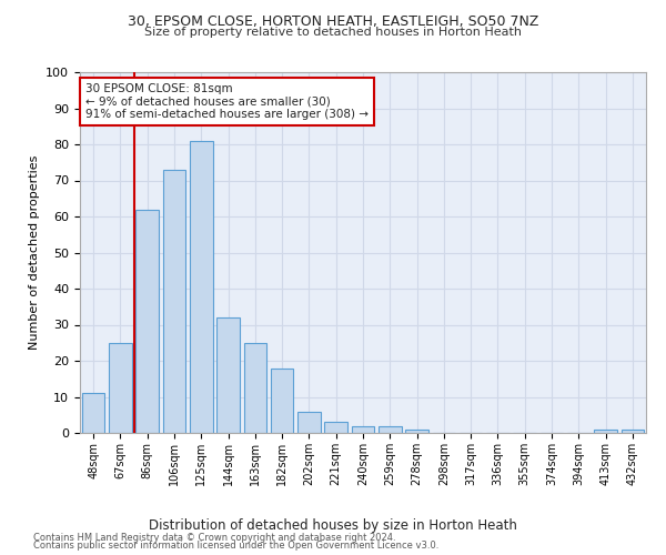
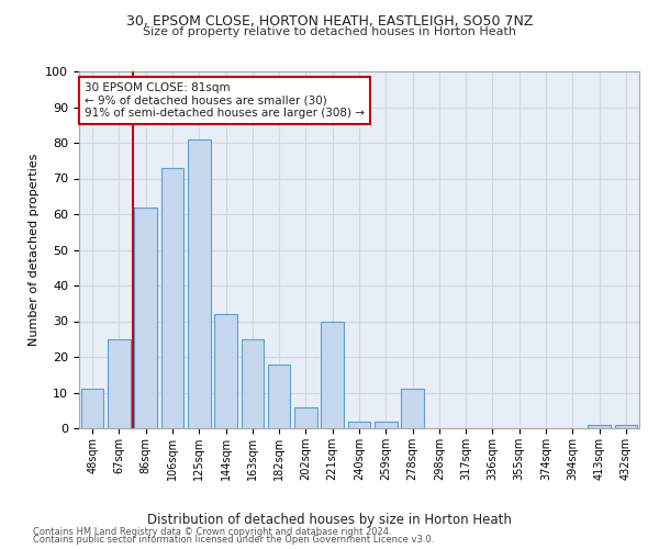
221sqm: 3 -> 30
278sqm: 1 -> 11
